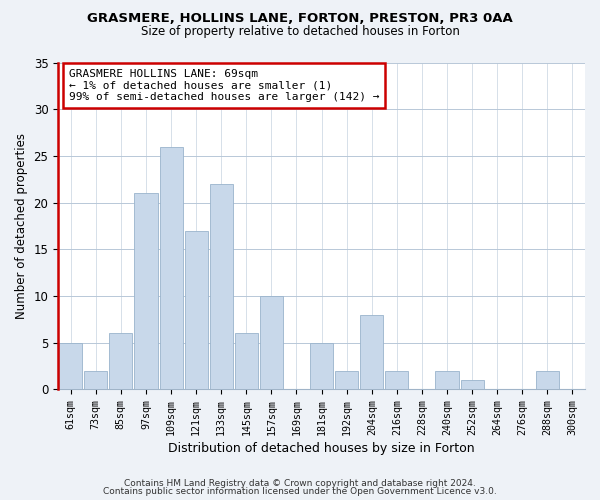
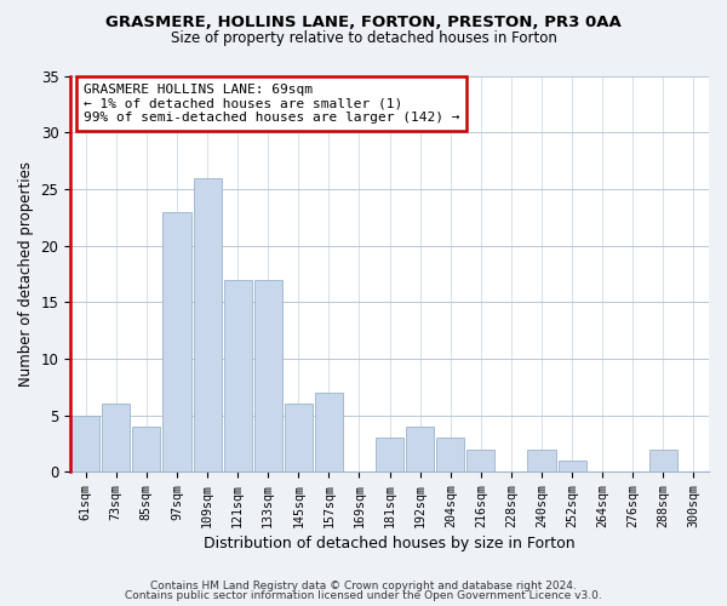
73sqm: 2 -> 6
85sqm: 6 -> 4
97sqm: 21 -> 23
133sqm: 22 -> 17
157sqm: 10 -> 7
181sqm: 5 -> 3
192sqm: 2 -> 4
204sqm: 8 -> 3
